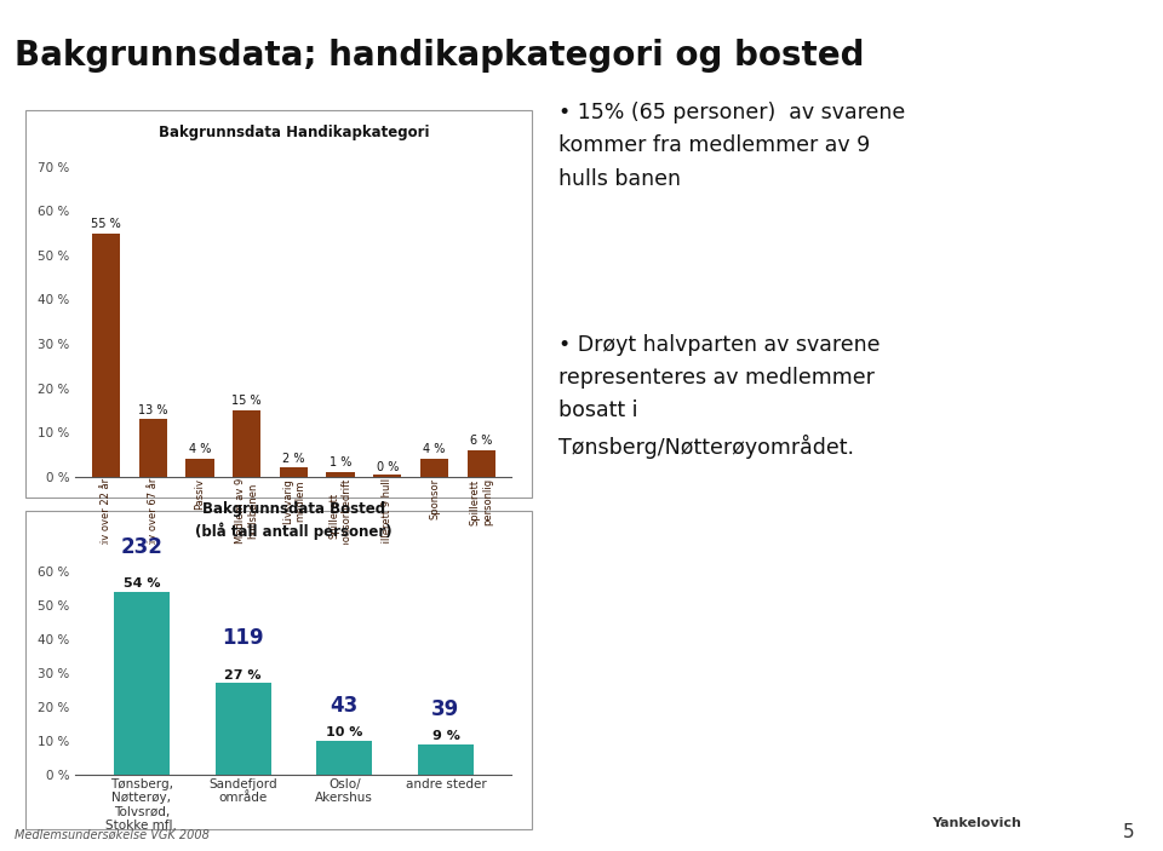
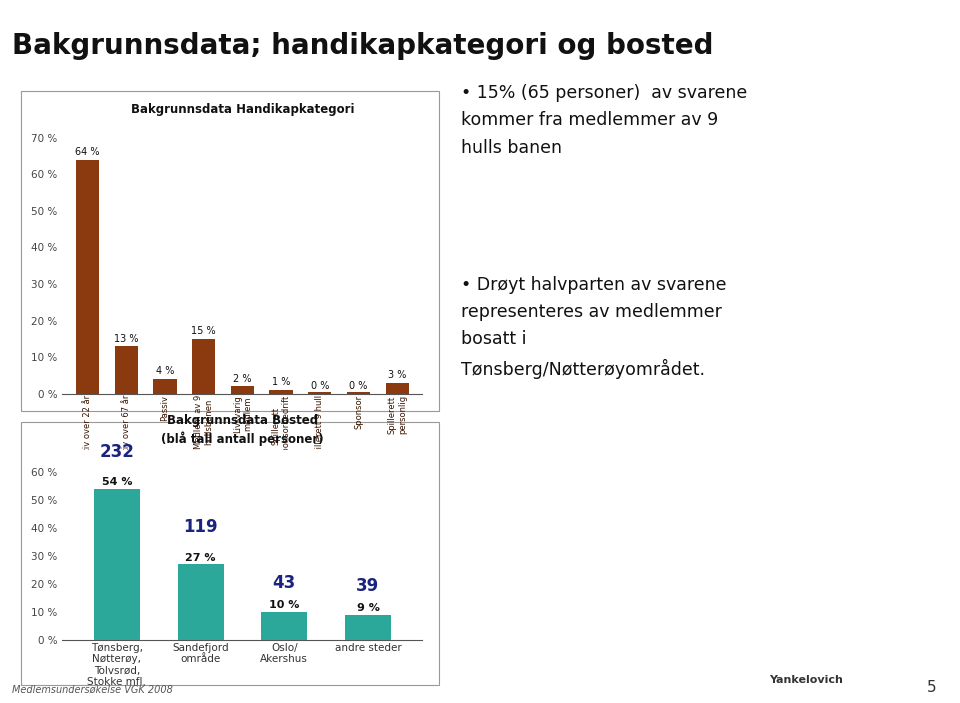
Bakgrunnsdata Handikapkategori/Aktiv over 22 år: 55 -> 64
Bakgrunnsdata Handikapkategori/Sponsor: 4 -> 0
Bakgrunnsdata Handikapkategori/Spillerett personlig: 6 -> 3
